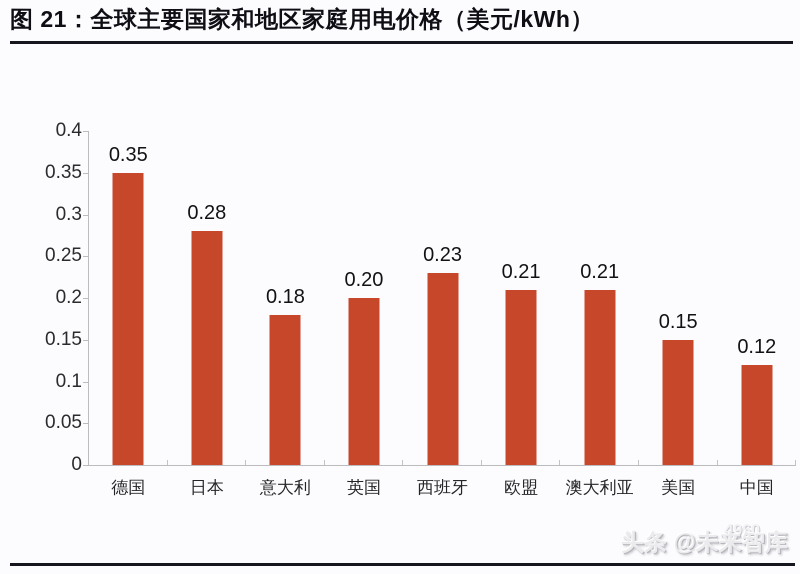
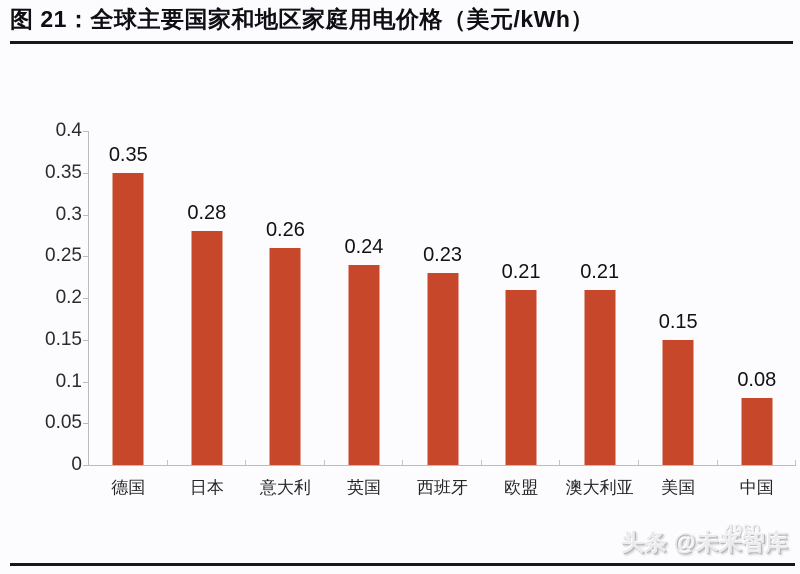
意大利: 0.18 -> 0.26
英国: 0.20 -> 0.24
中国: 0.12 -> 0.08
